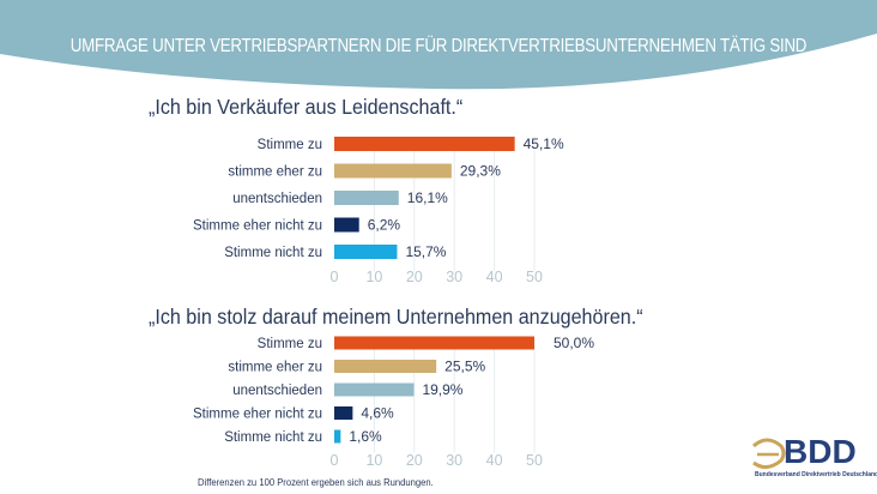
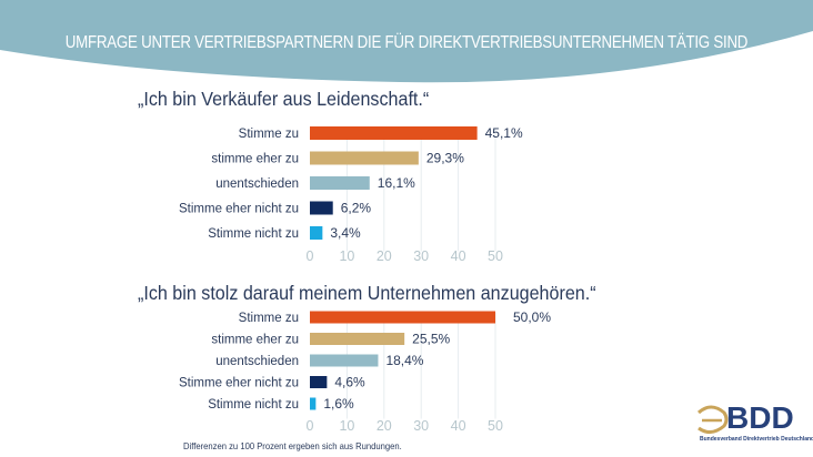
„Ich bin Verkäufer aus Leidenschaft.“/Stimme nicht zu: 15,7% -> 3,4%
„Ich bin stolz darauf meinem Unternehmen anzugehören.“/unentschieden: 19,9% -> 18,4%
